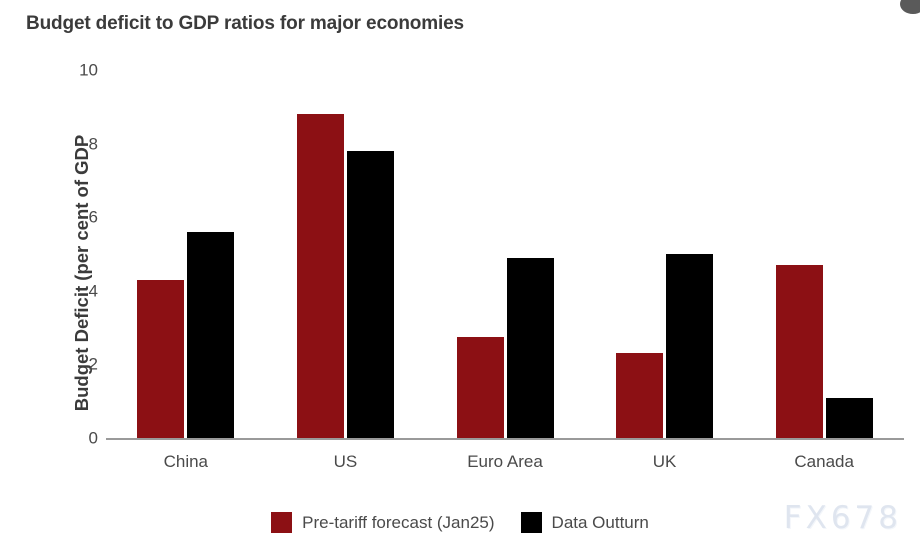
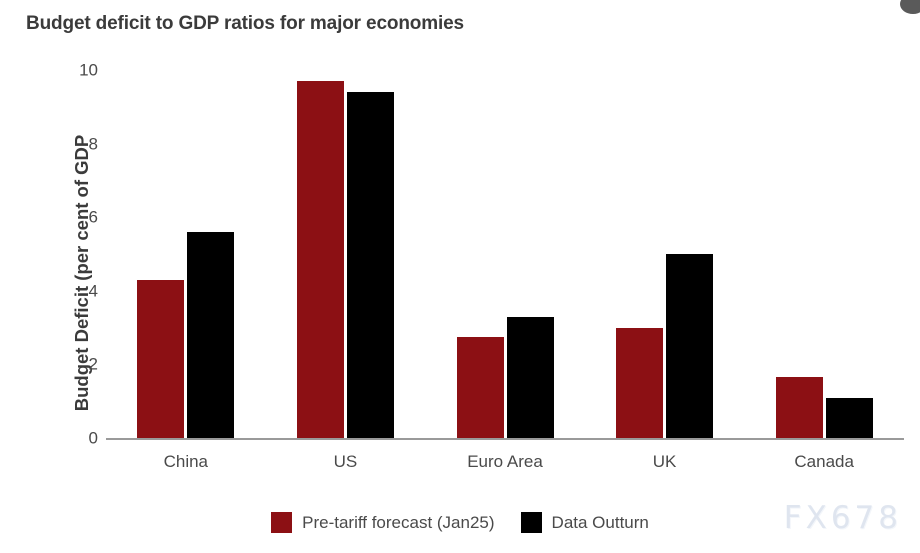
Pre-tariff forecast (Jan25)/US: 8.8 -> 9.7
Data Outturn/US: 7.8 -> 9.4
Data Outturn/Euro Area: 4.9 -> 3.3
Pre-tariff forecast (Jan25)/UK: 2.3 -> 3.0
Pre-tariff forecast (Jan25)/Canada: 4.7 -> 1.6
